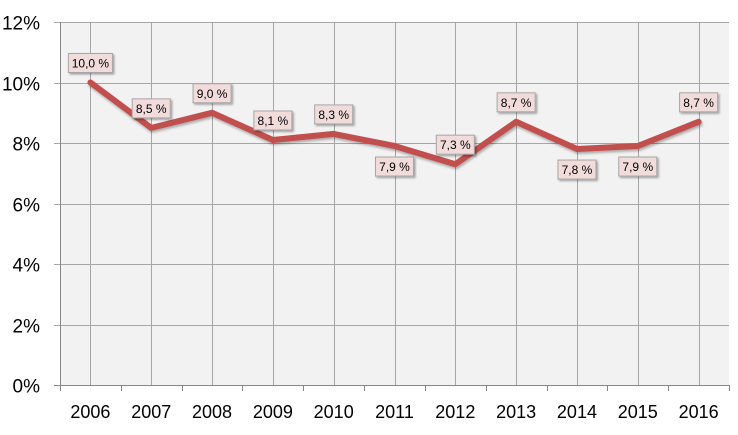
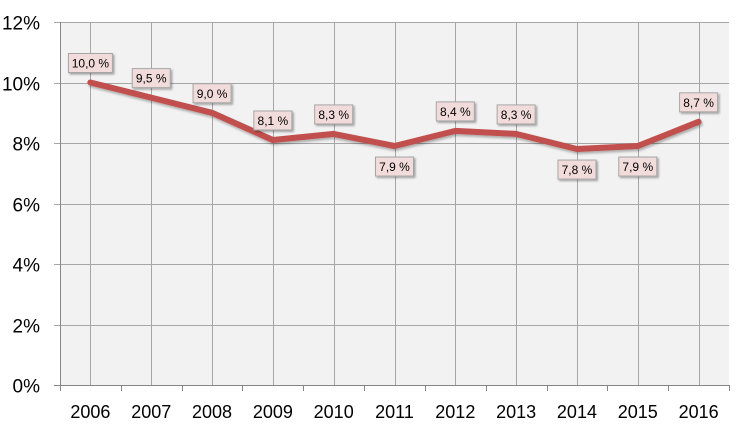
2007: 8,5 -> 9,5
2012: 7,3 -> 8,4
2013: 8,7 -> 8,3
